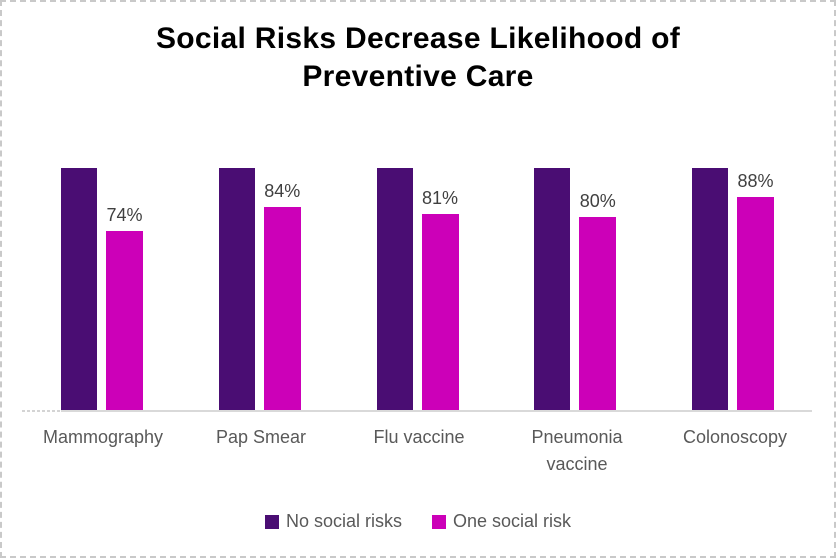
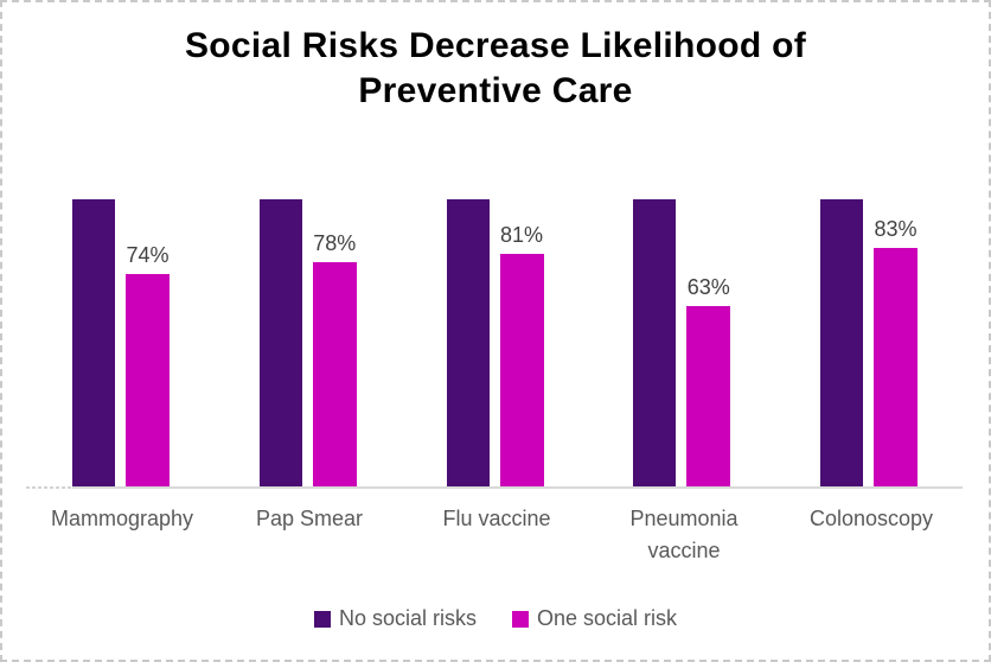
One social risk/Pap Smear: 84% -> 78%
One social risk/Pneumonia vaccine: 80% -> 63%
One social risk/Colonoscopy: 88% -> 83%
